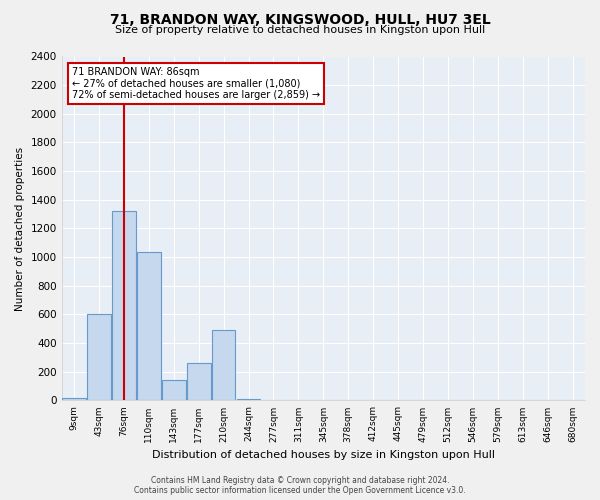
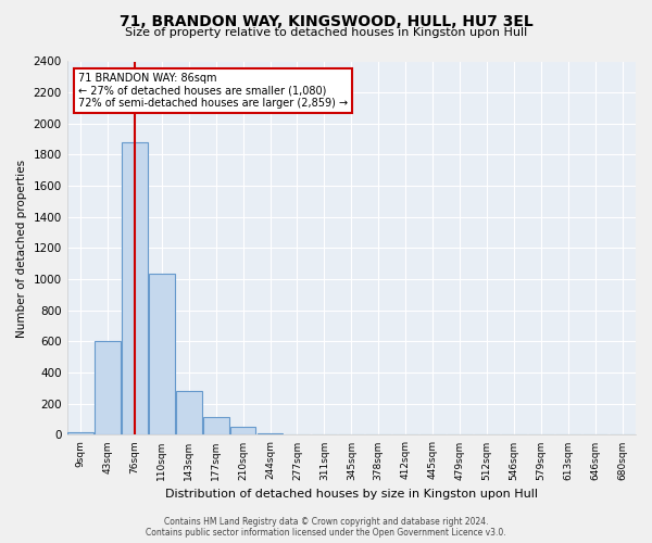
76sqm: 1320 -> 1880
143sqm: 140 -> 280
177sqm: 260 -> 120
210sqm: 490 -> 50
